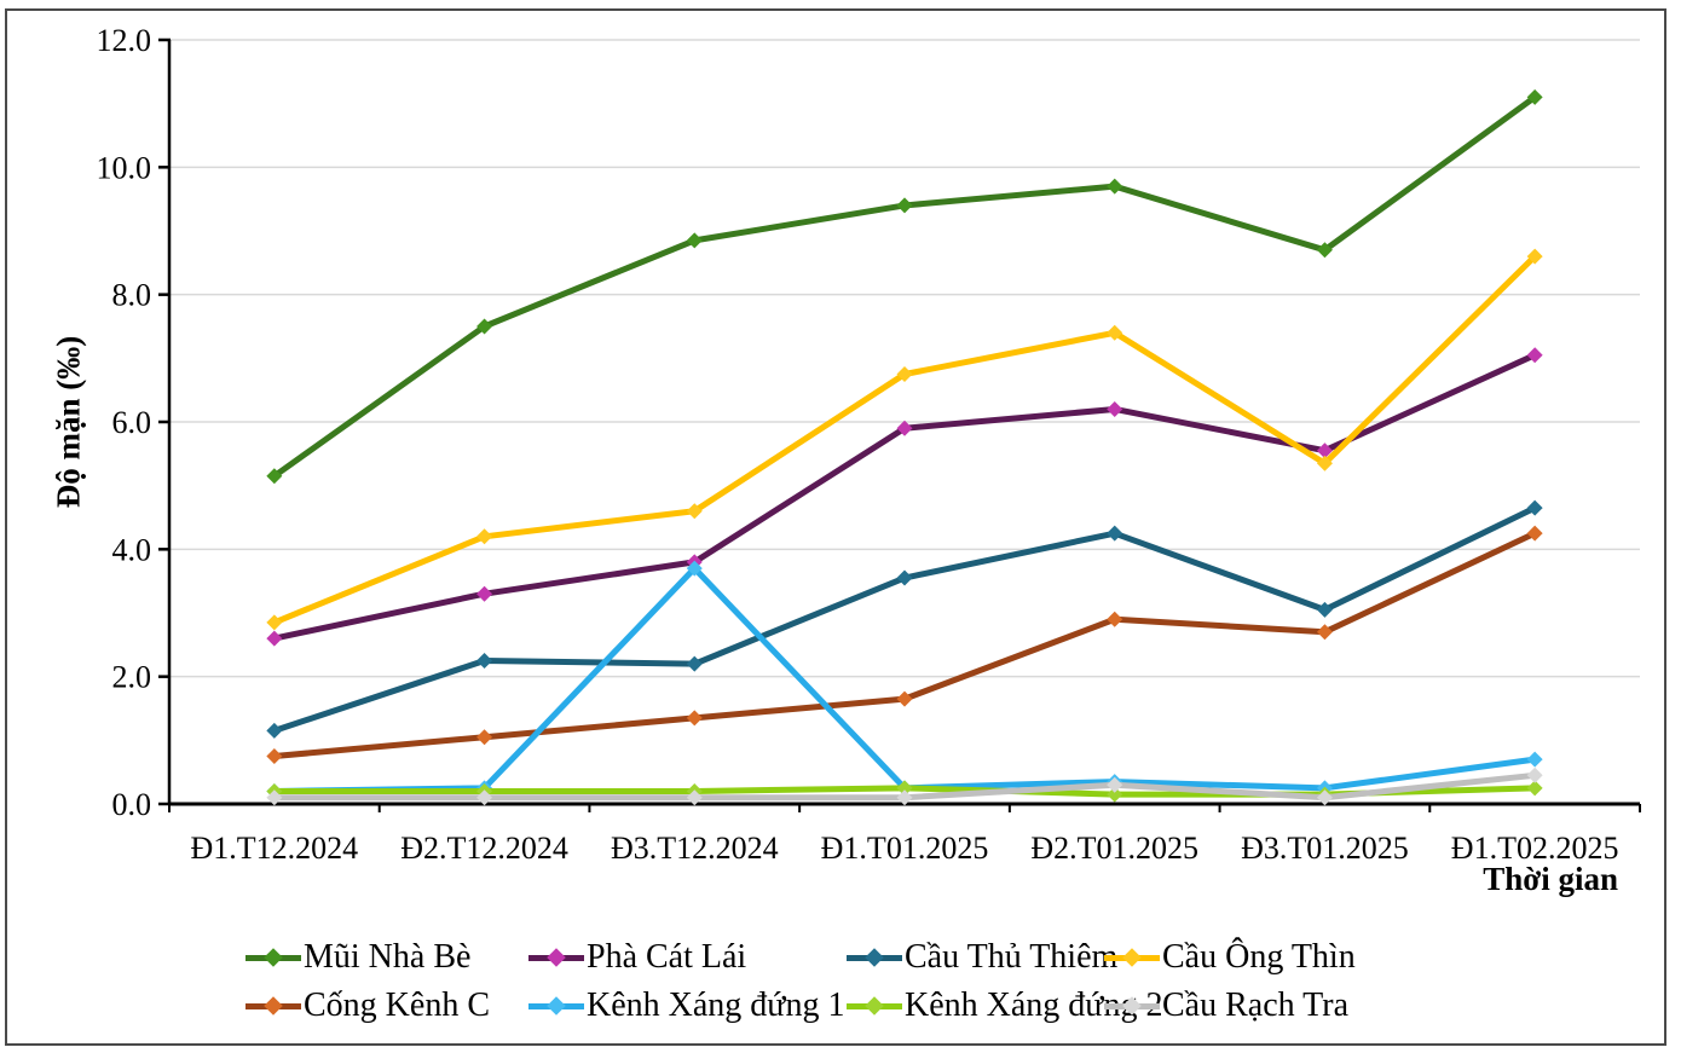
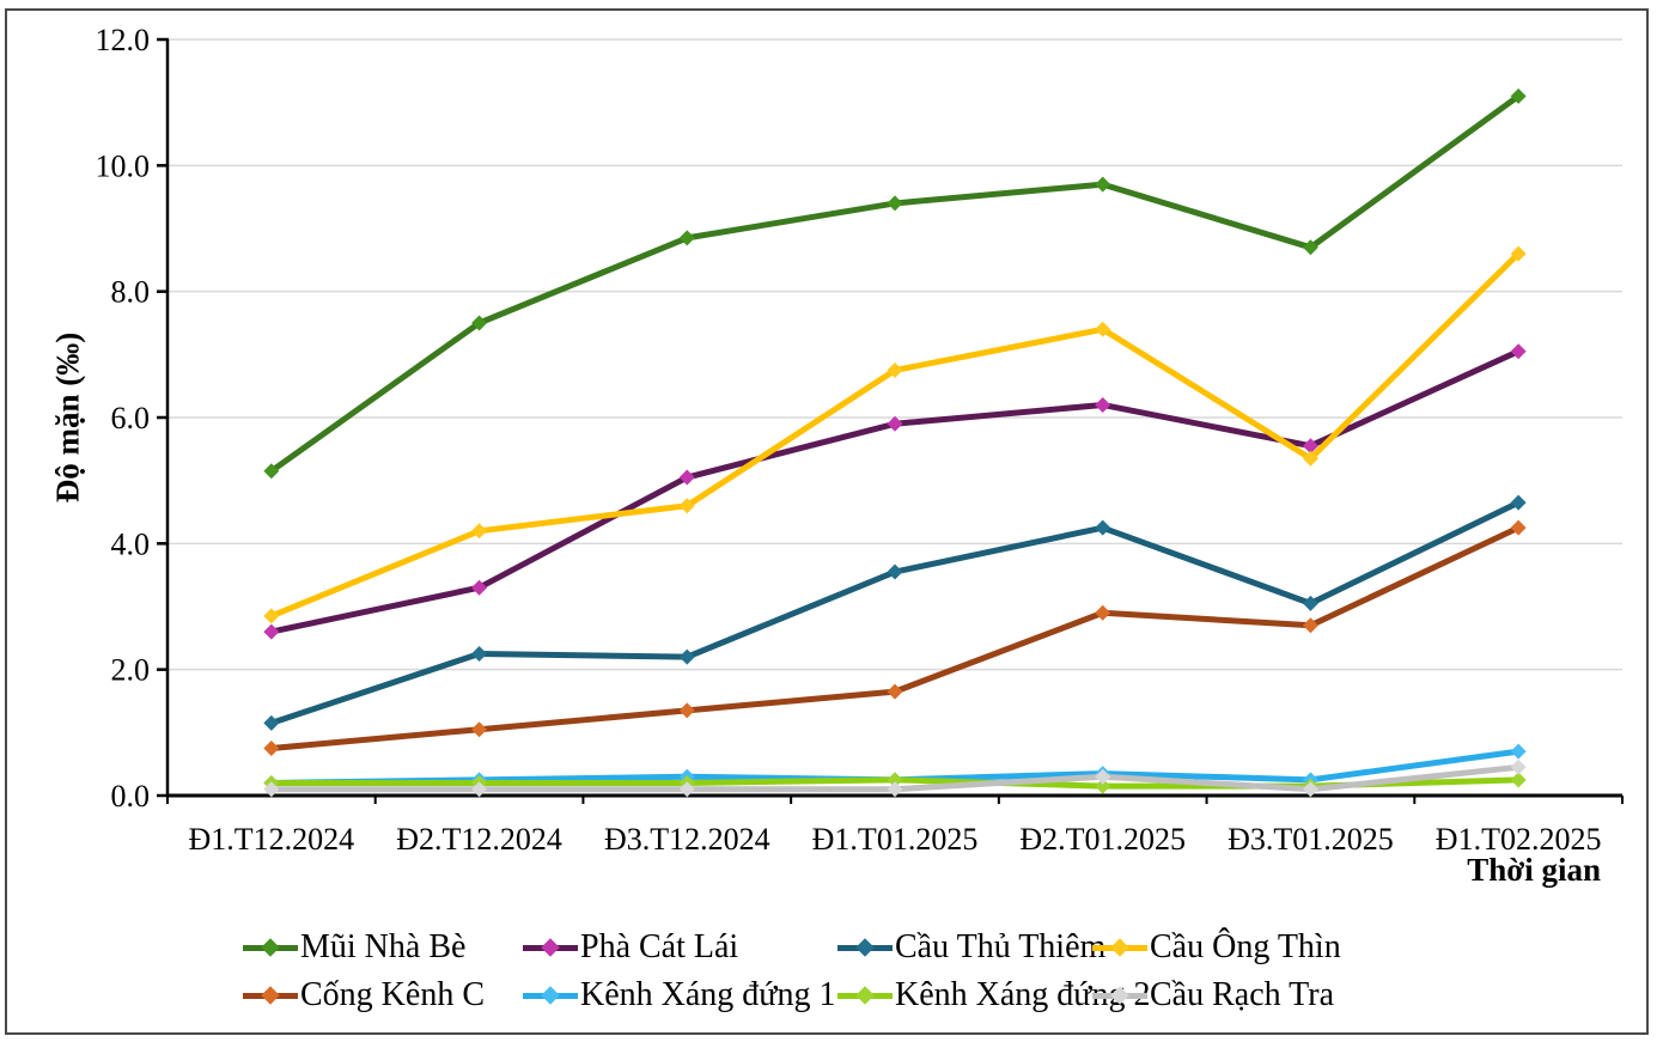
Phà Cát Lái/Đ3.T12.2024: 3.8 -> 5.0
Kênh Xáng đứng 1/Đ3.T12.2024: 3.7 -> 0.3
